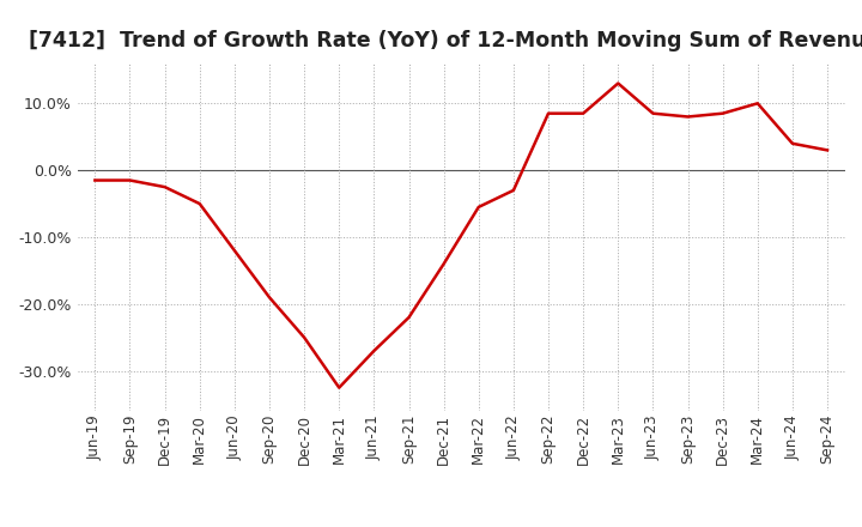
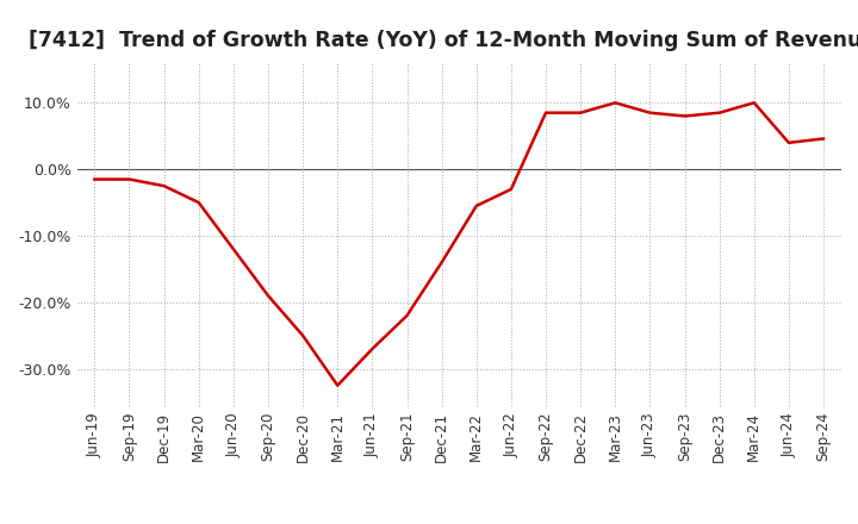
Mar-23: 13.0% -> 10.0%
Sep-24: 3.0% -> 4.6%
